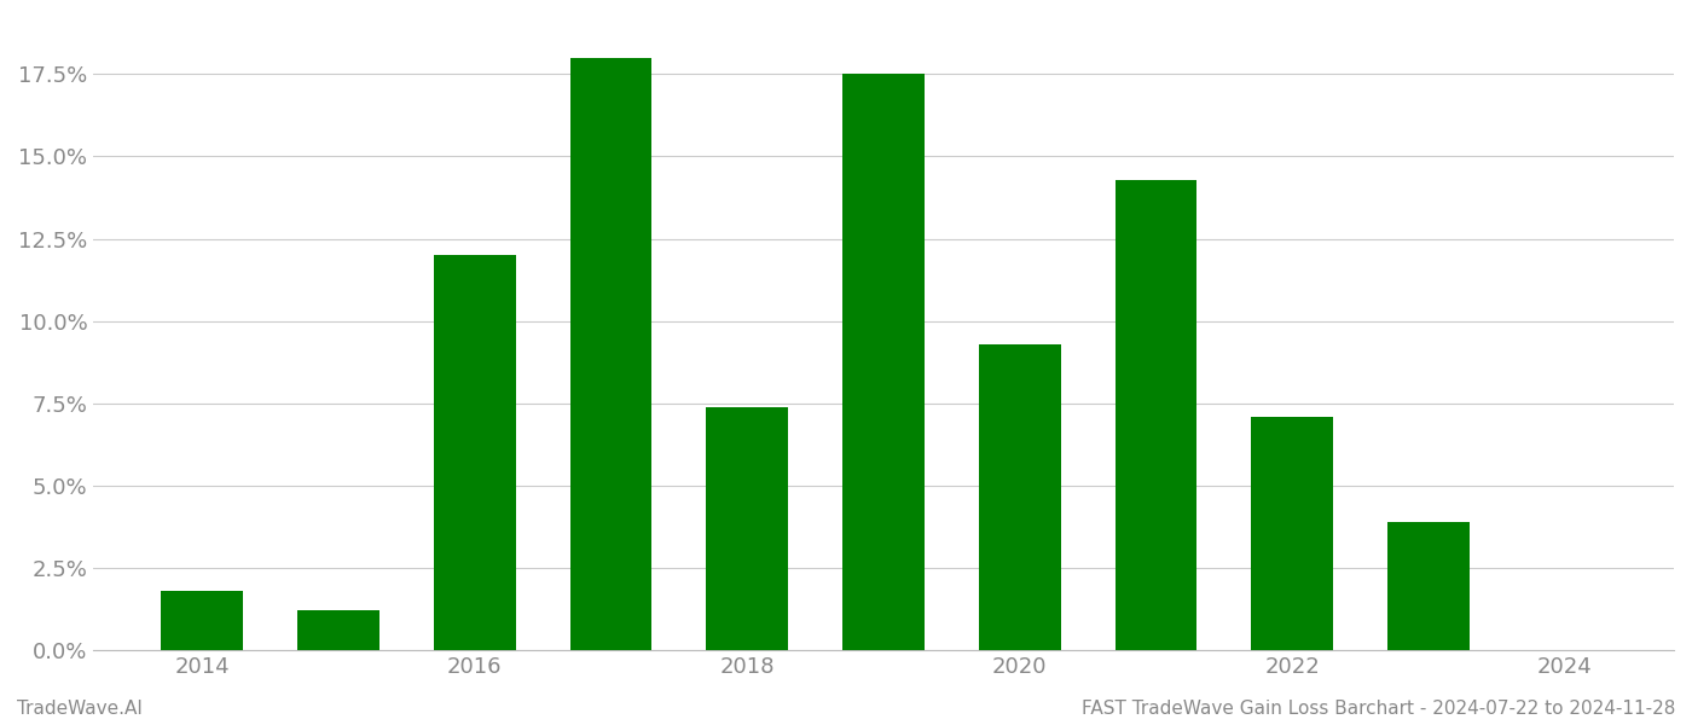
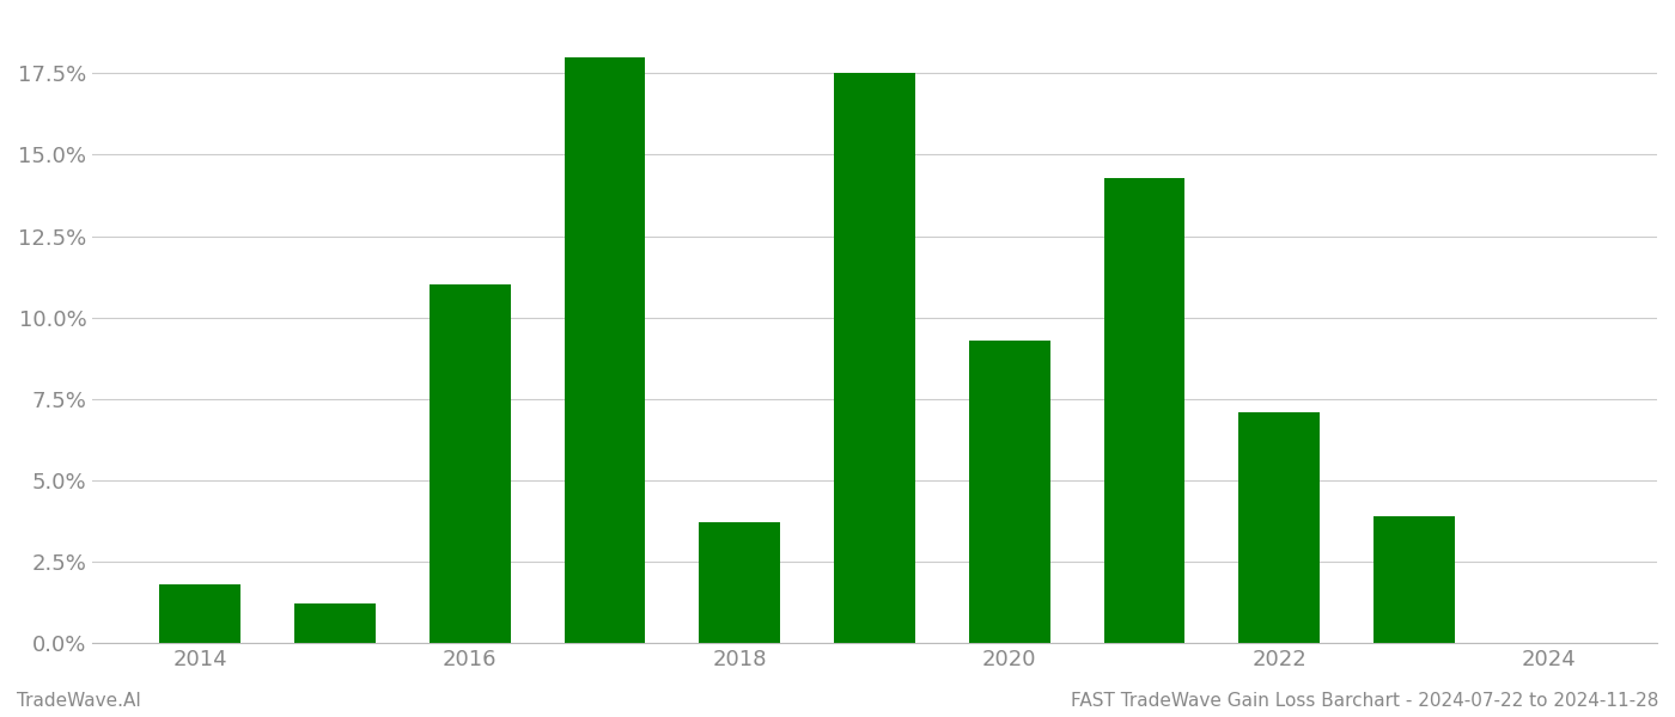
2016: 12.0% -> 11.0%
2018: 7.4% -> 3.7%
